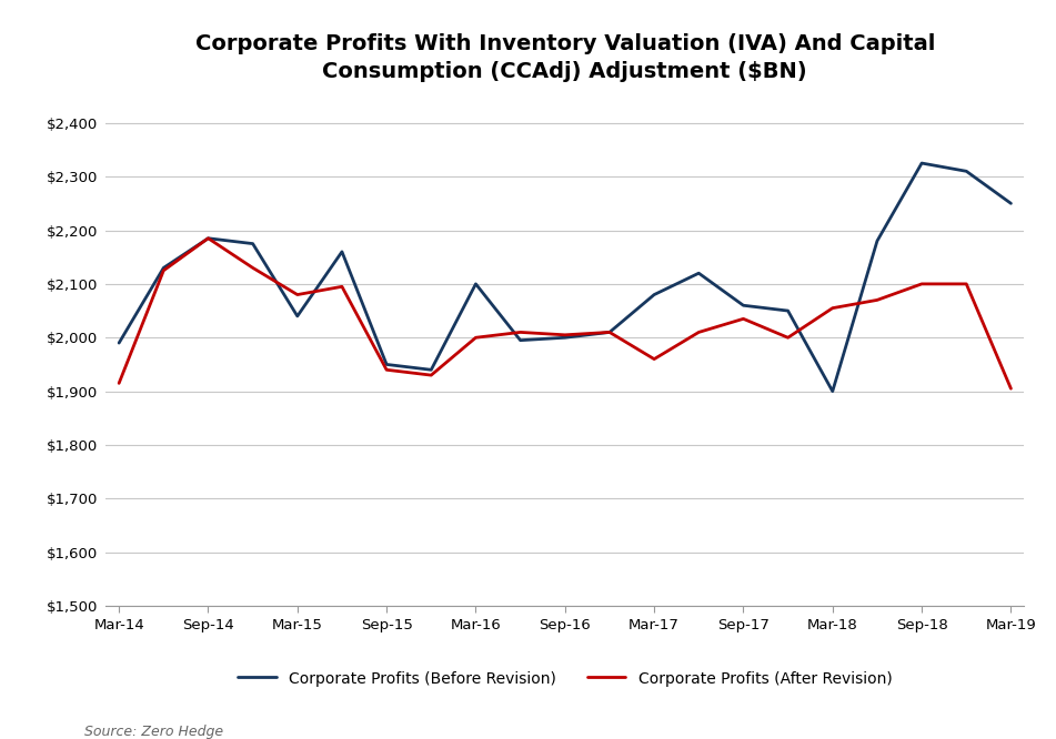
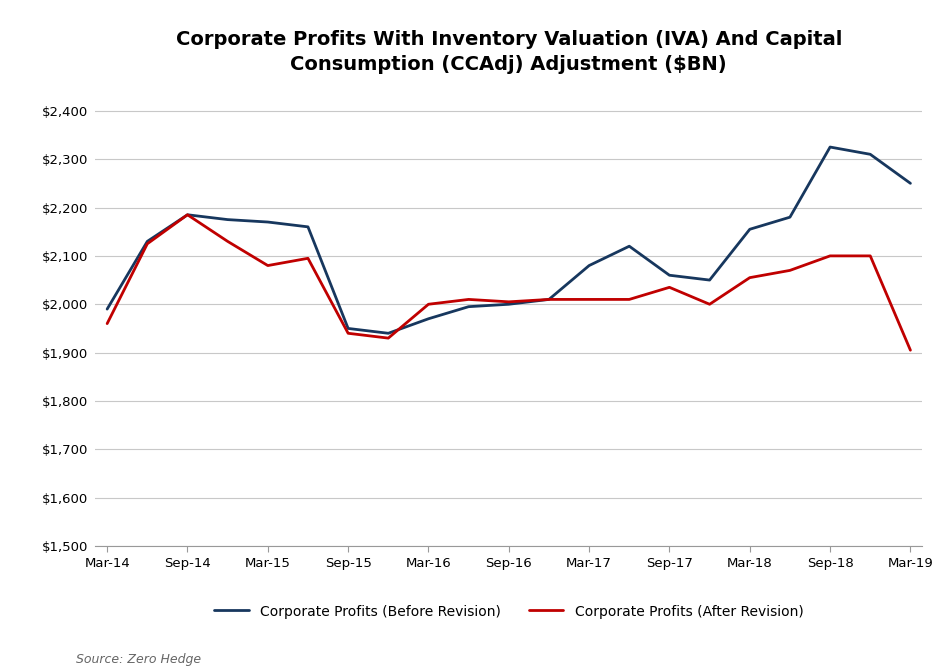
Corporate Profits (After Revision)/Mar-14: $1,915 -> $1,960
Corporate Profits (Before Revision)/Mar-15: $2,040 -> $2,170
Corporate Profits (Before Revision)/Mar-16: $2,100 -> $1,970
Corporate Profits (After Revision)/Mar-17: $1,960 -> $2,010
Corporate Profits (Before Revision)/Mar-18: $1,900 -> $2,155
